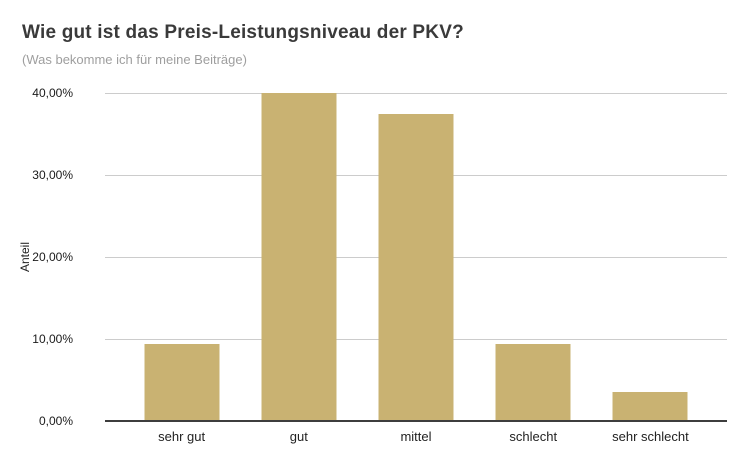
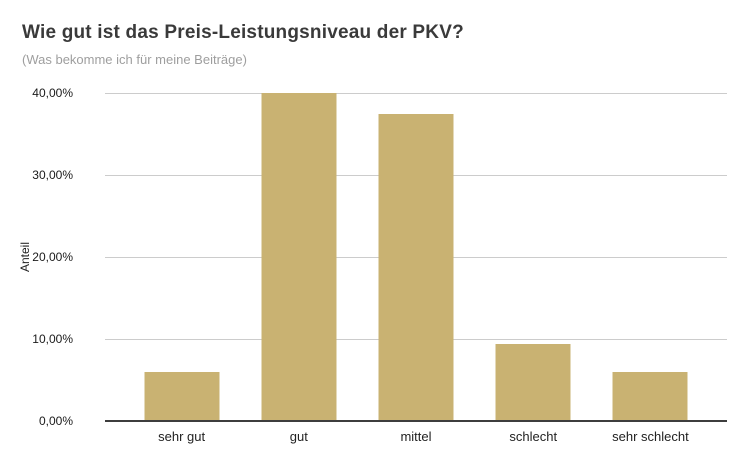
sehr gut: 9% -> 6%
sehr schlecht: 4% -> 6%
